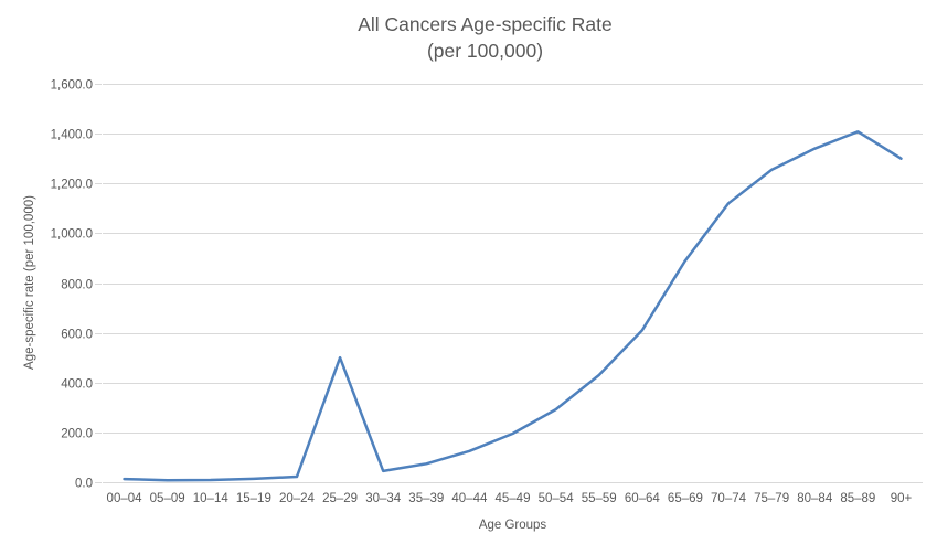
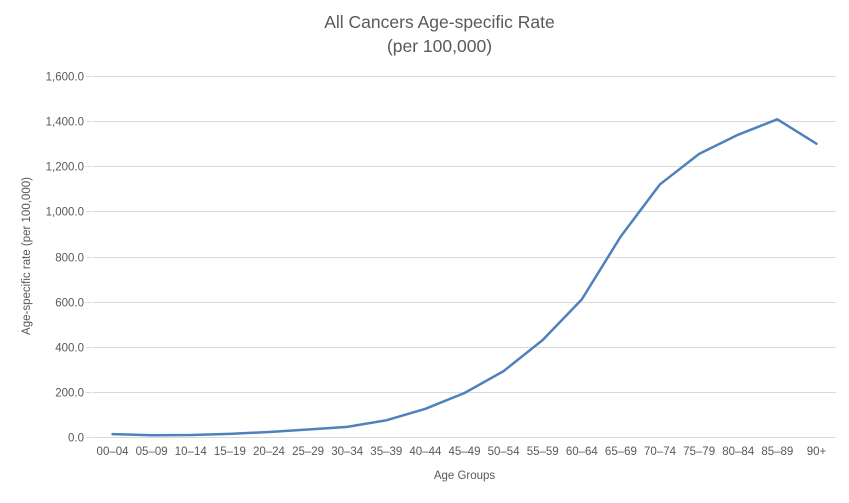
25–29: 500 -> 30
